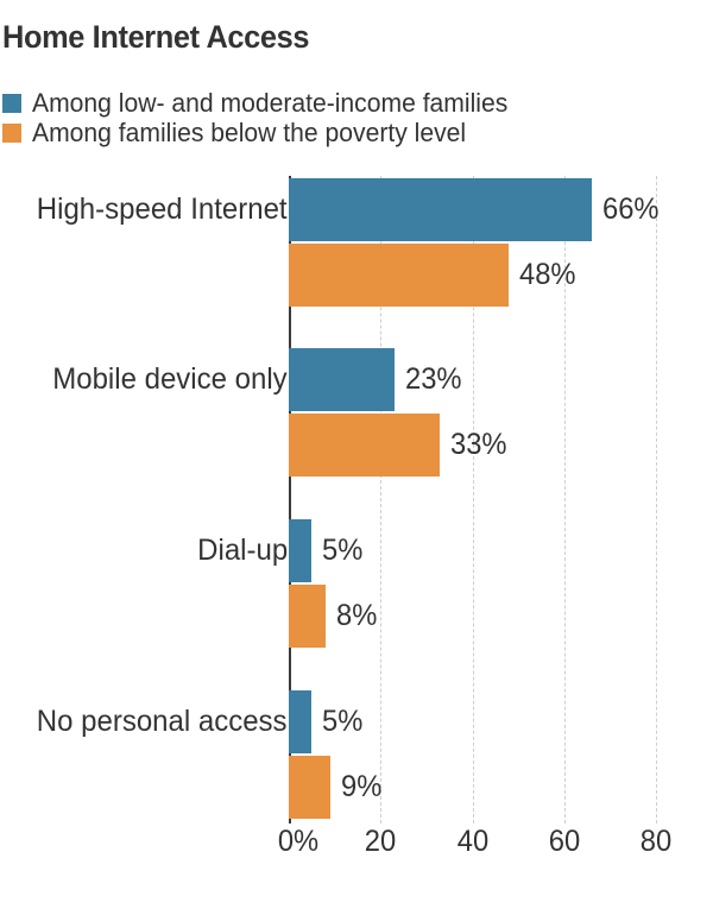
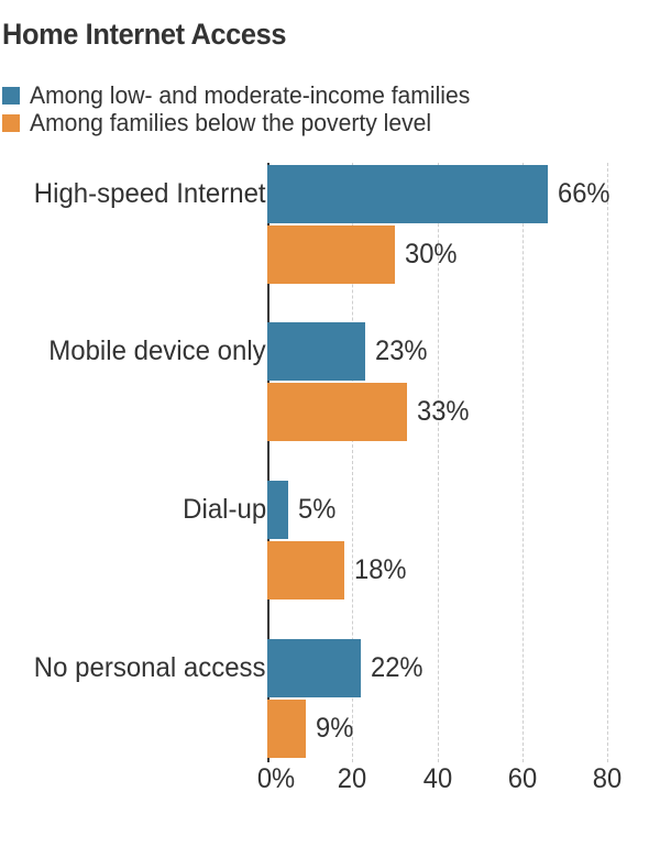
Among families below the poverty level/High-speed Internet: 48% -> 30%
Among families below the poverty level/Dial-up: 8% -> 18%
Among low- and moderate-income families/No personal access: 5% -> 22%
